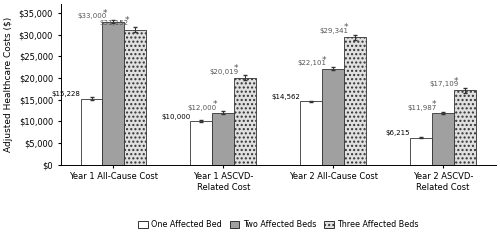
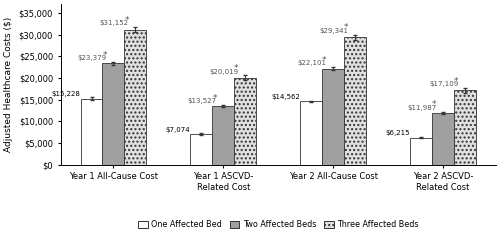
Two Affected Beds/Year 1 All-Cause Cost: $33,000 -> $23,400
One Affected Bed/Year 1 ASCVD- Related Cost: $10,000 -> $7,100
Two Affected Beds/Year 1 ASCVD- Related Cost: $12,000 -> $13,500
